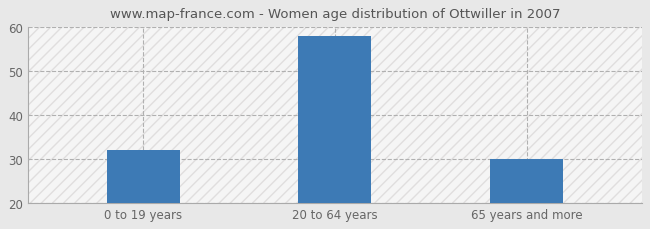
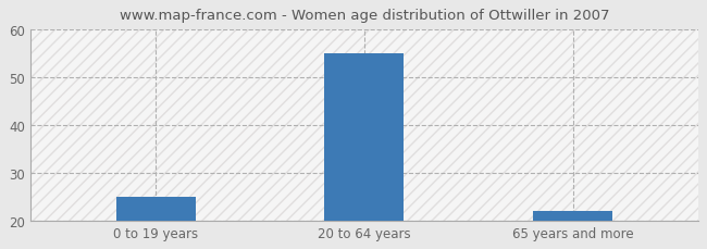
0 to 19 years: 32 -> 25
20 to 64 years: 58 -> 55
65 years and more: 30 -> 22
